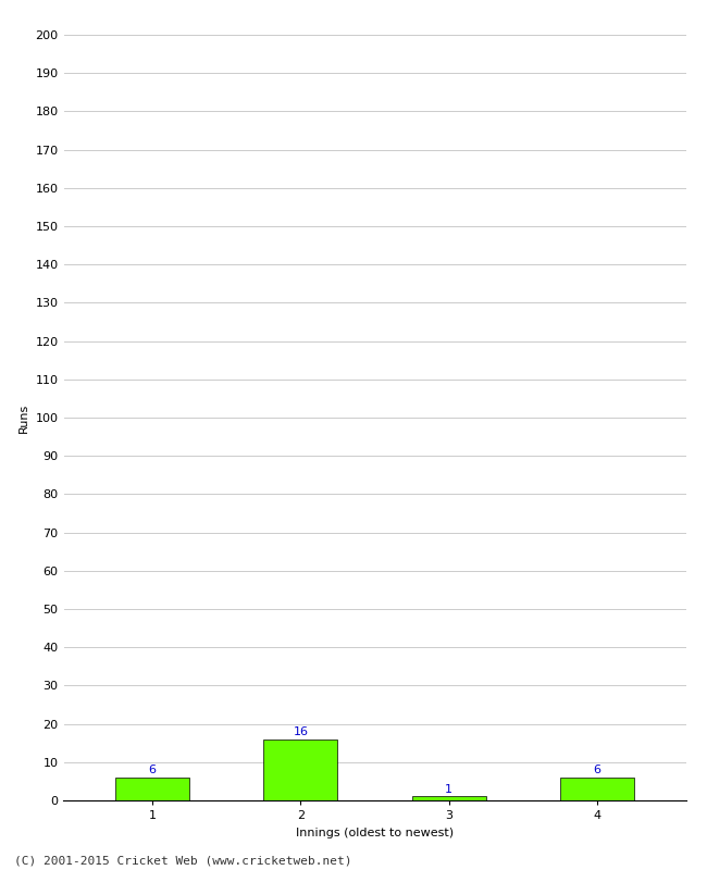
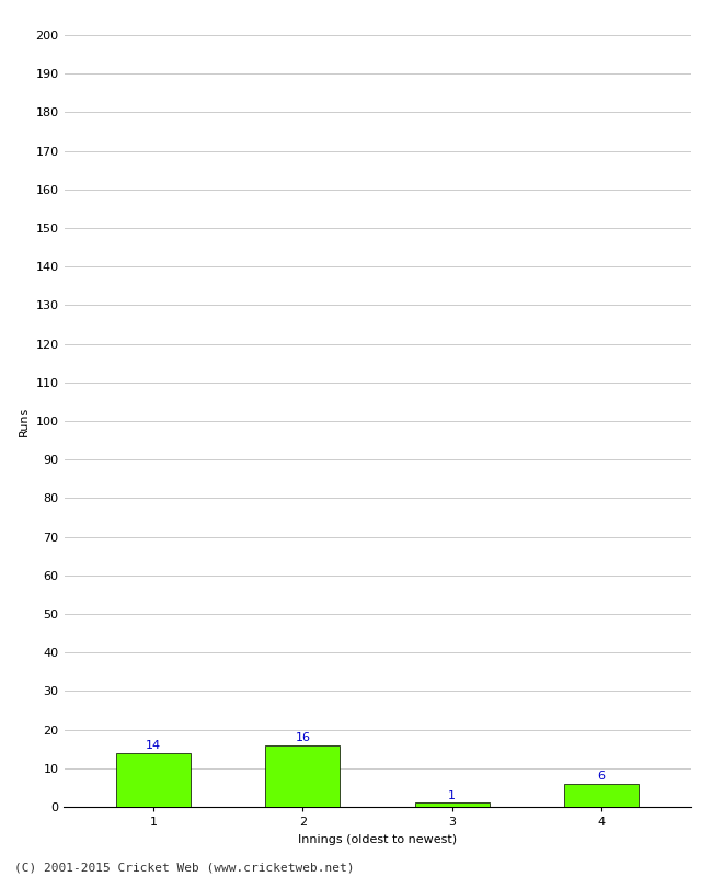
1: 6 -> 14
